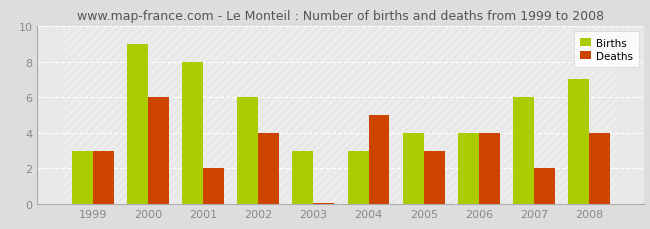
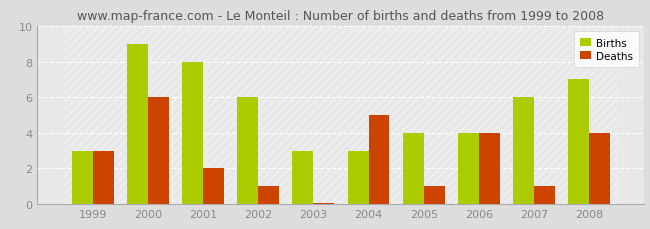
Deaths/2002: 4.0 -> 1.0
Deaths/2005: 3.0 -> 1.0
Deaths/2007: 2.0 -> 1.0
